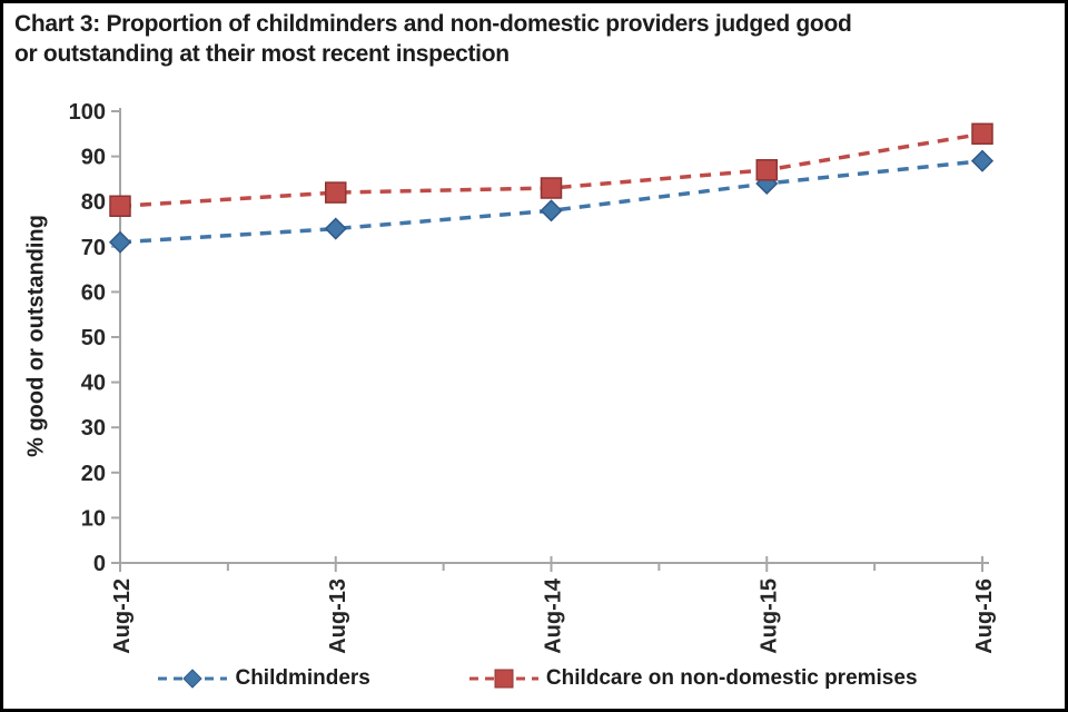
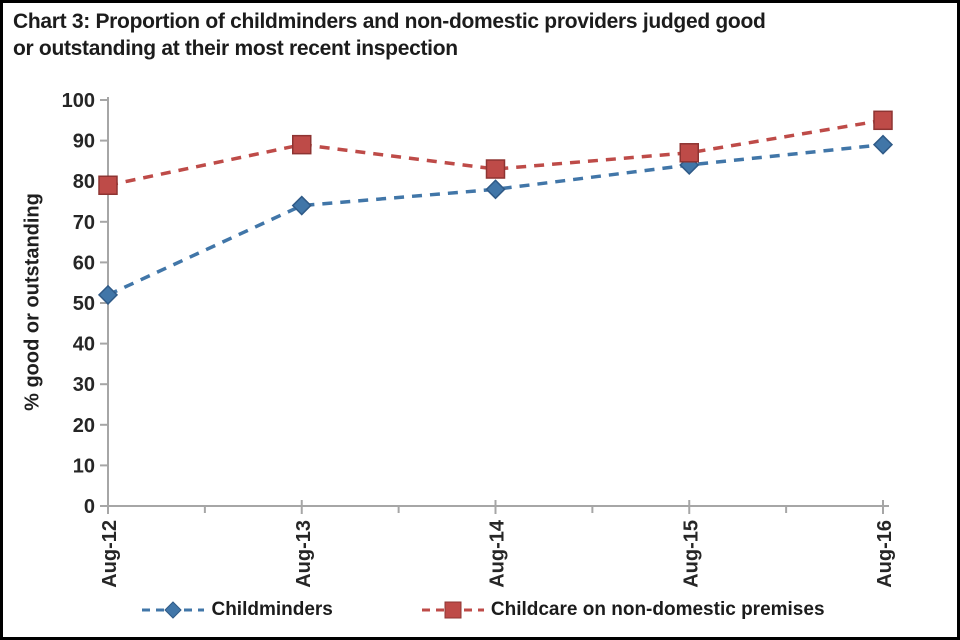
Childminders/Aug-12: 71 -> 52
Childcare on non-domestic premises/Aug-13: 82 -> 89
